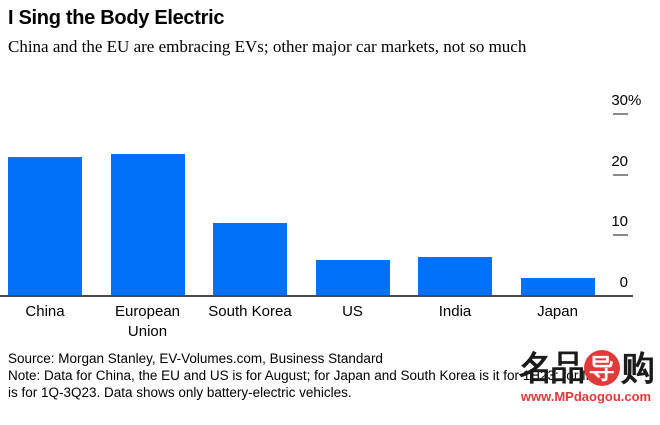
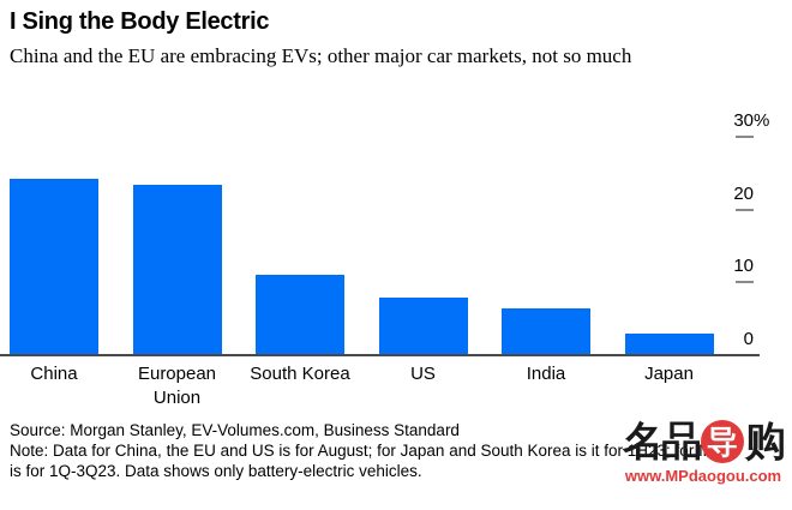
China: 23 -> 24
South Korea: 12 -> 11
US: 6 -> 8
